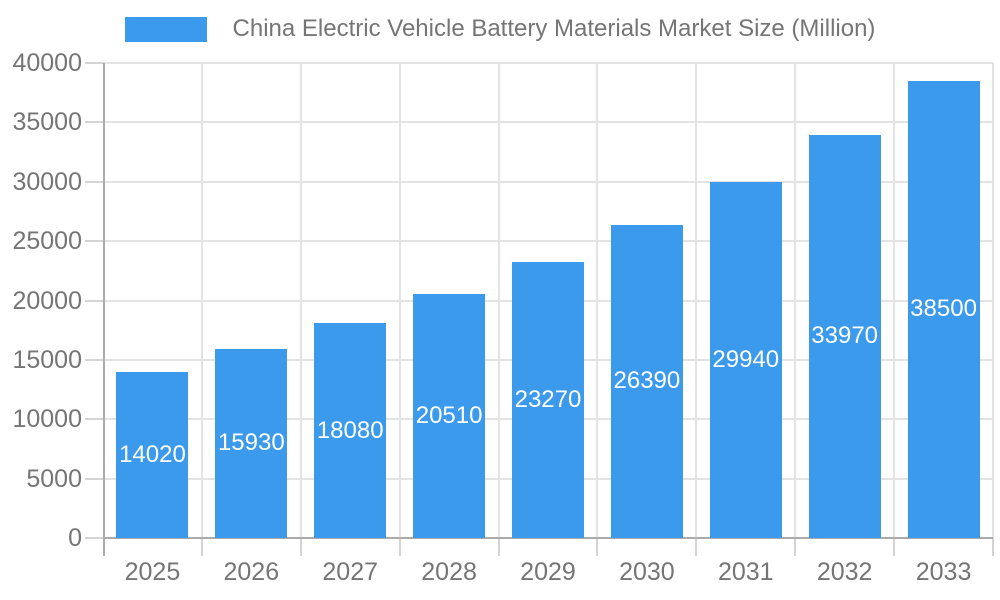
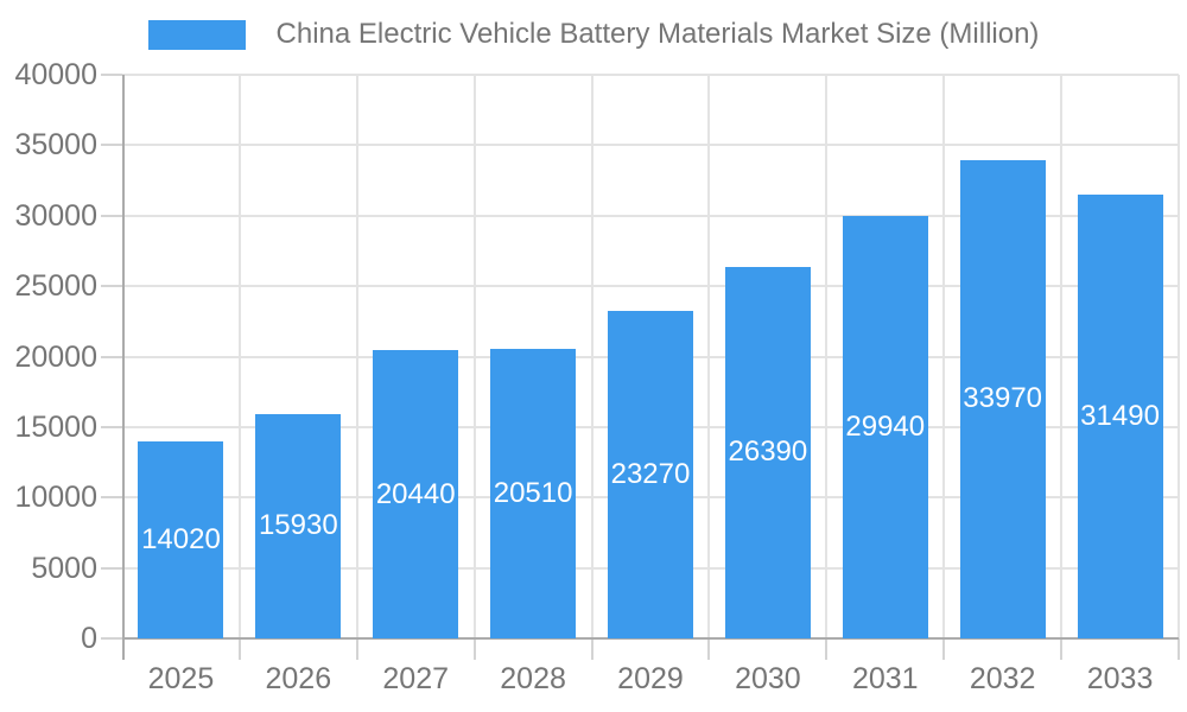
2027: 18080 -> 20440
2033: 38500 -> 31490
